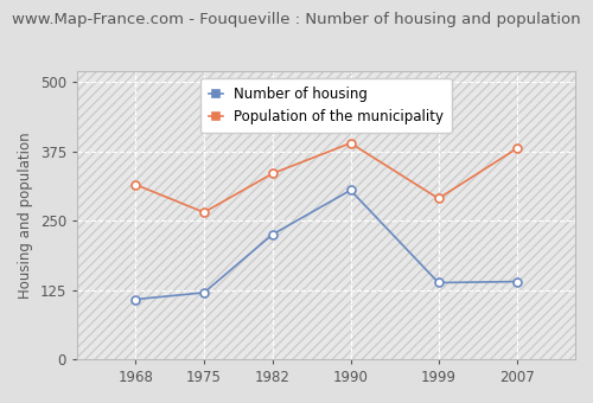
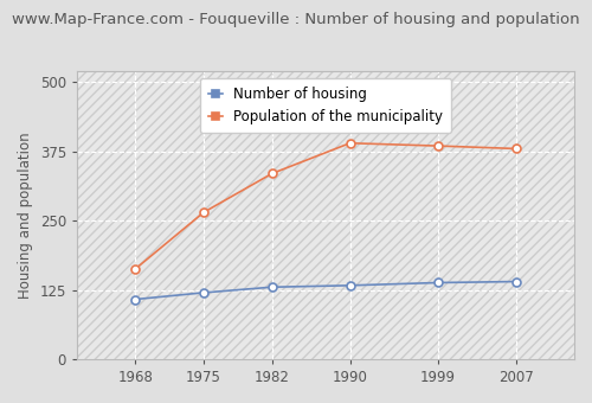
Population of the municipality/1968: 315 -> 163
Number of housing/1982: 225 -> 130
Number of housing/1990: 305 -> 133
Population of the municipality/1999: 290 -> 385
